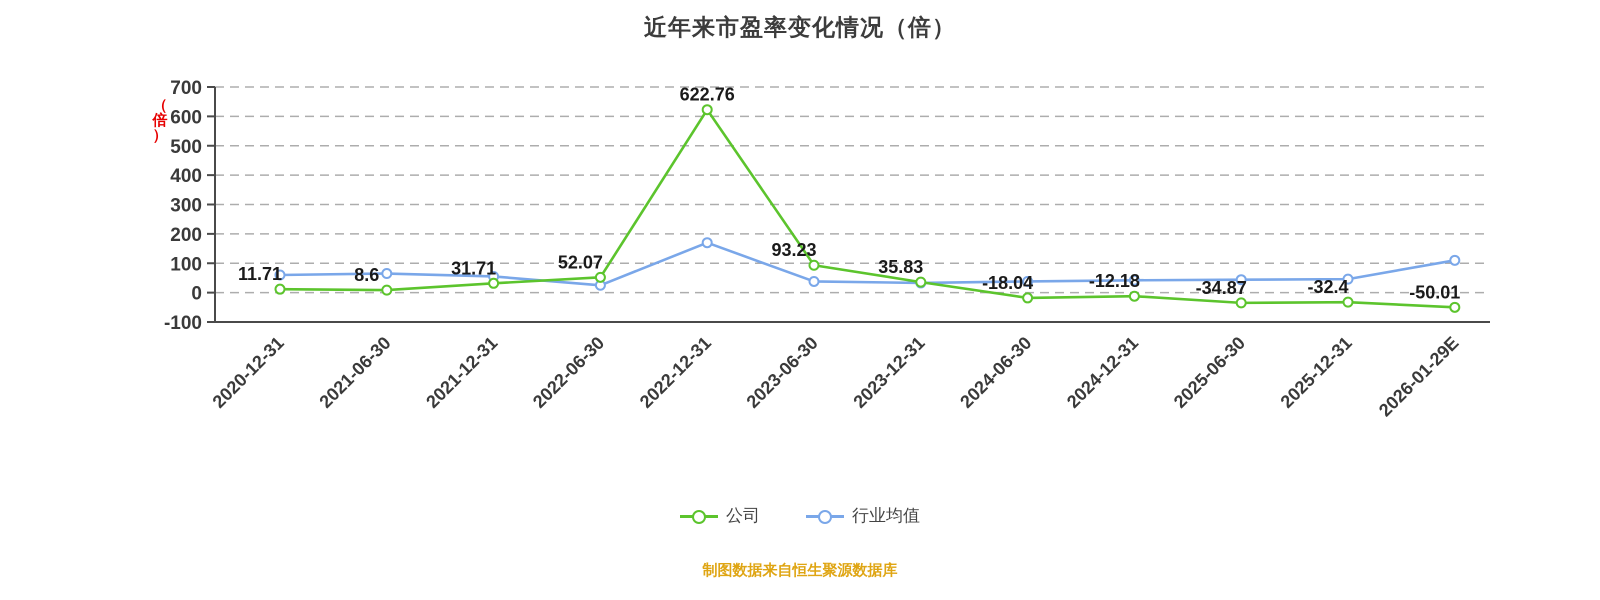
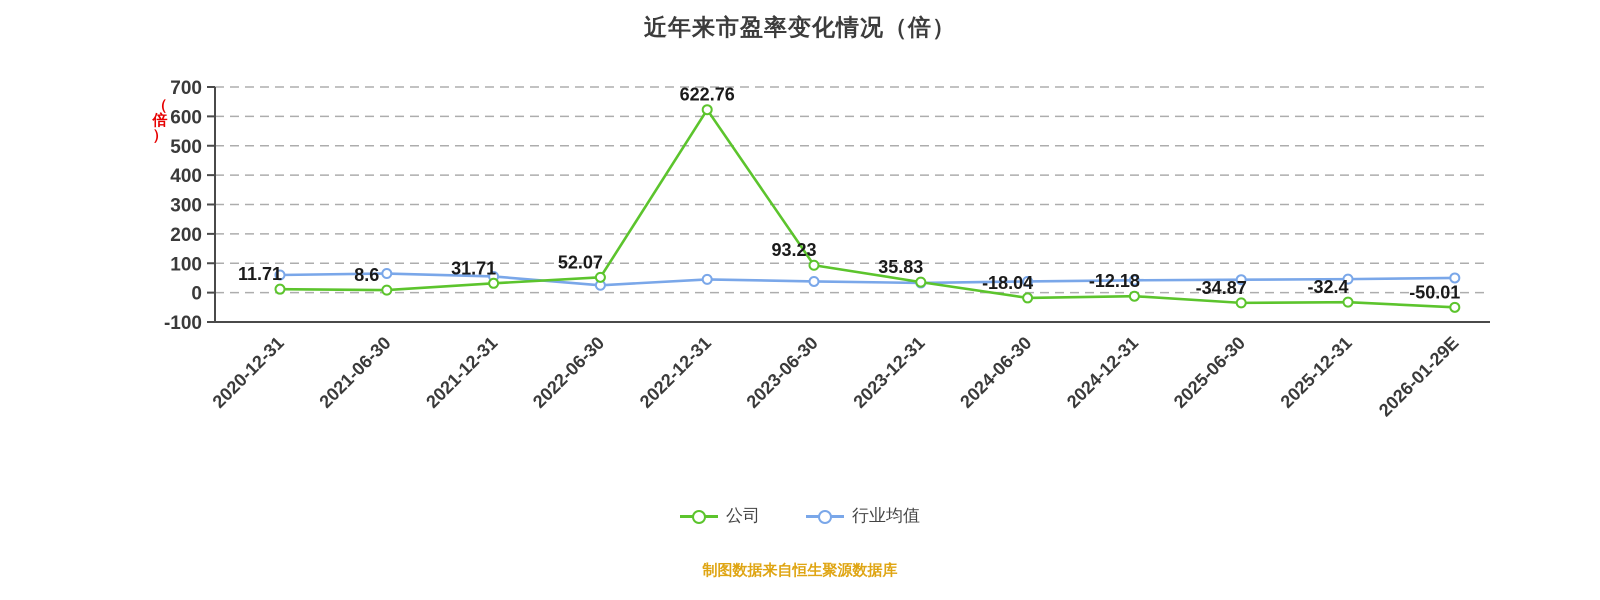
行业均值/2022-12-31: 170 -> 40
行业均值/2026-01-29E: 110 -> 50
